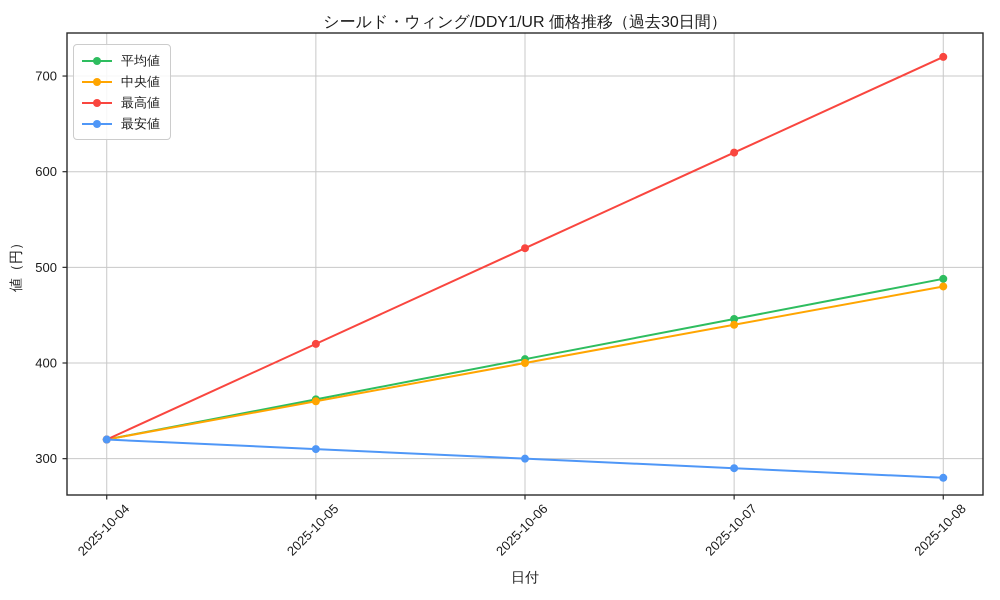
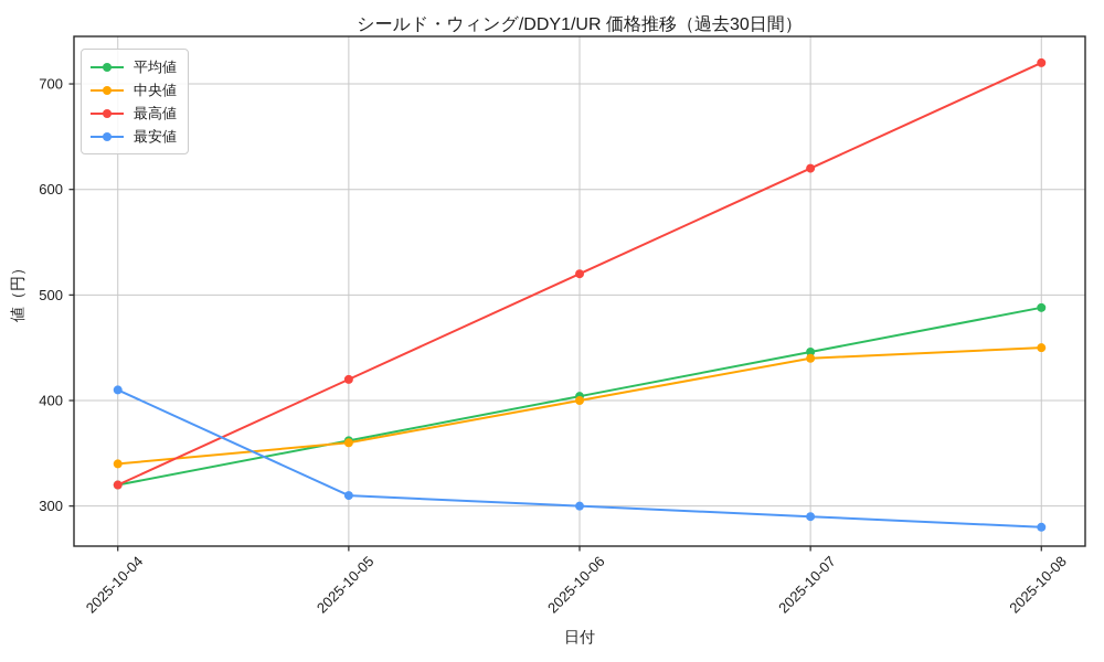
中央値/2025-10-04: 320 -> 340
最安値/2025-10-04: 320 -> 410
中央値/2025-10-08: 480 -> 450
